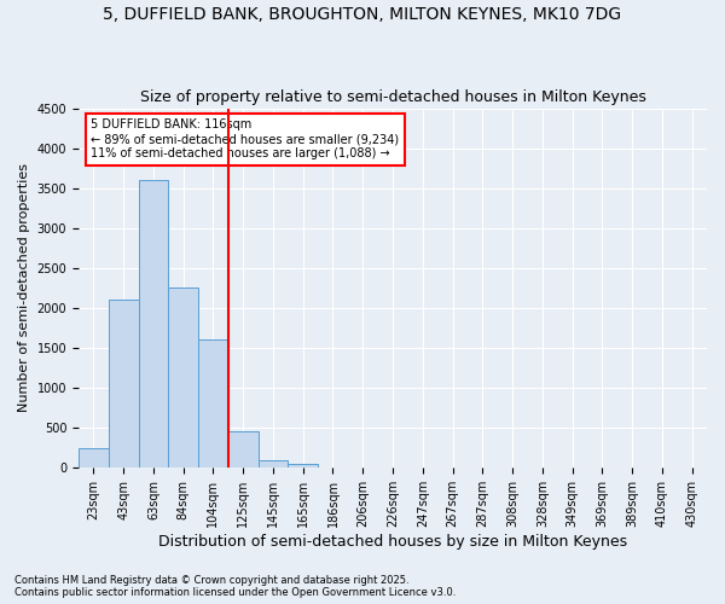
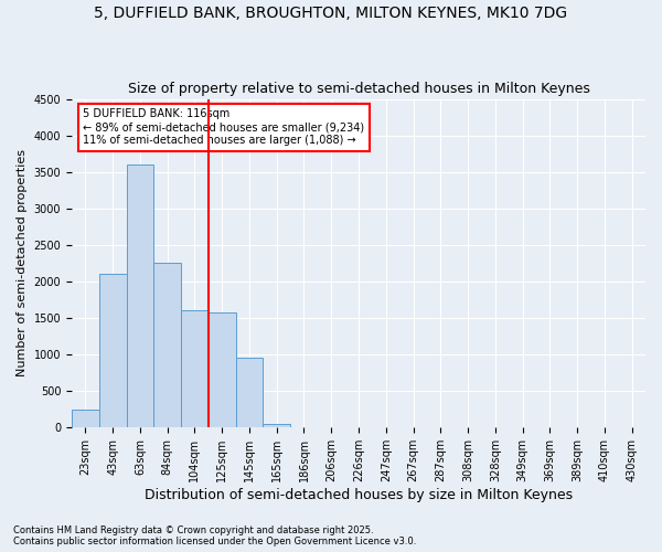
125sqm: 460 -> 1580
145sqm: 100 -> 960
